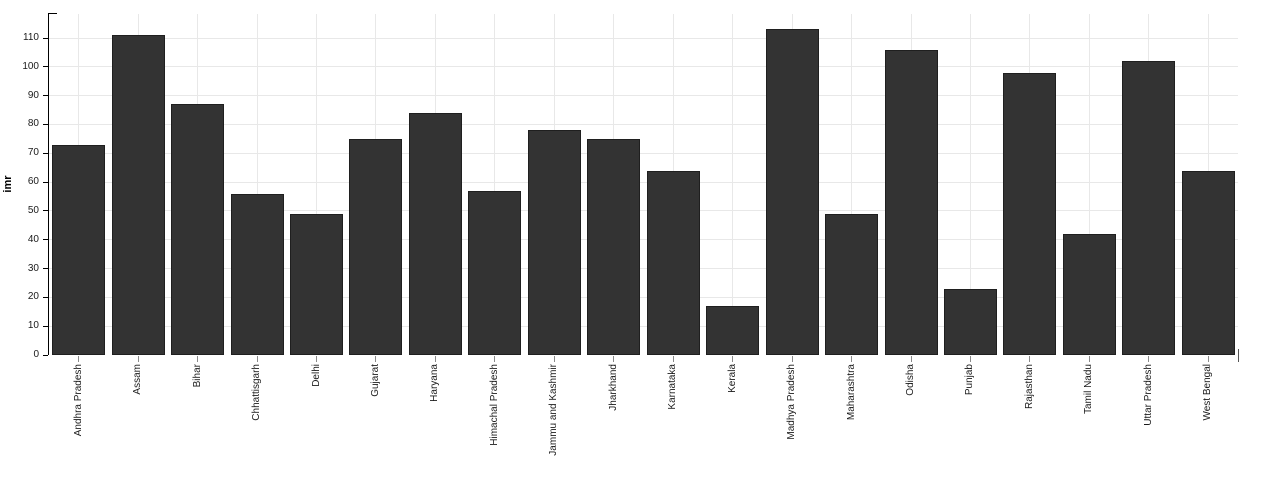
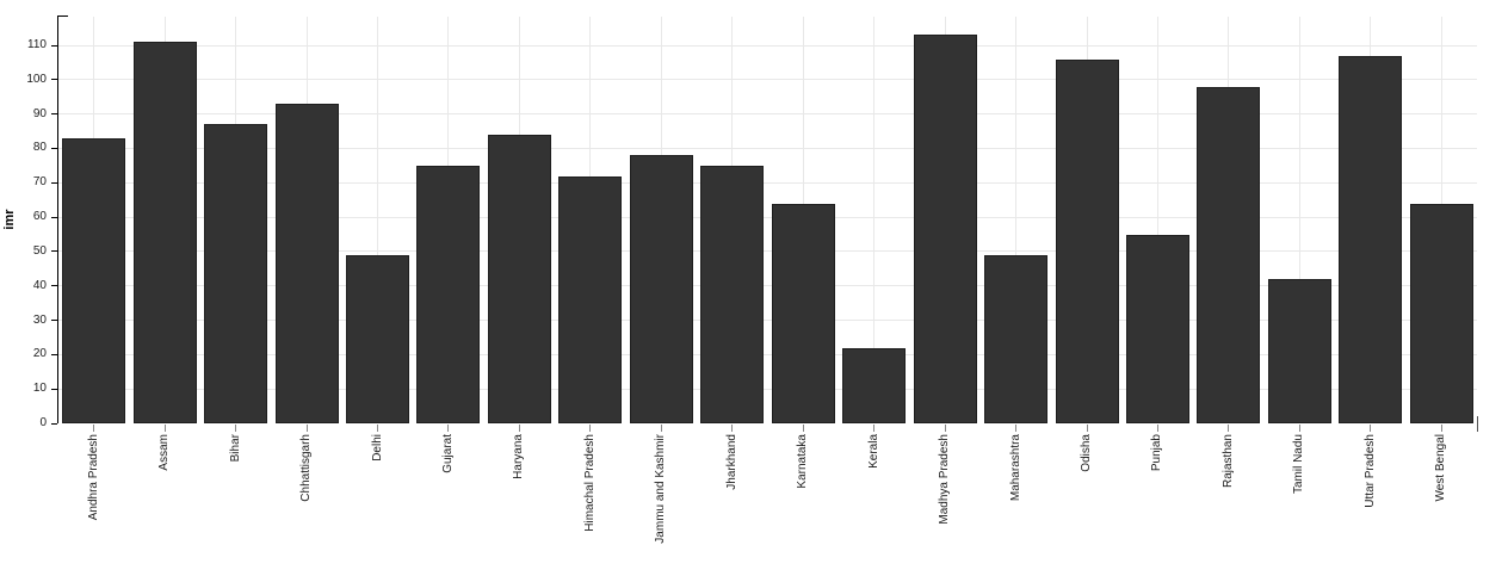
Andhra Pradesh: 73 -> 83
Chhattisgarh: 56 -> 93
Himachal Pradesh: 57 -> 72
Kerala: 17 -> 22
Punjab: 23 -> 55
Uttar Pradesh: 102 -> 107
